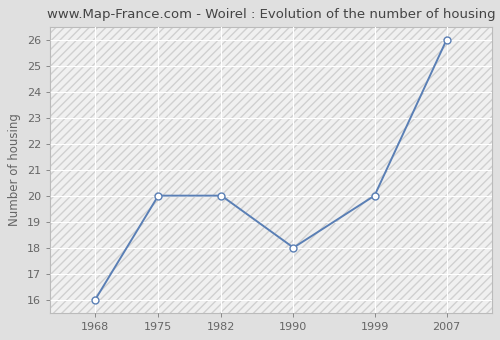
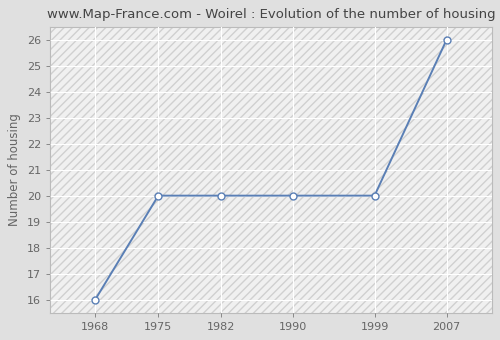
1990: 18 -> 20
